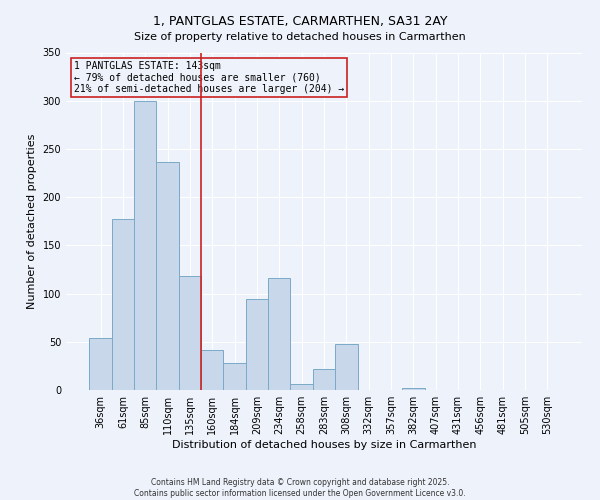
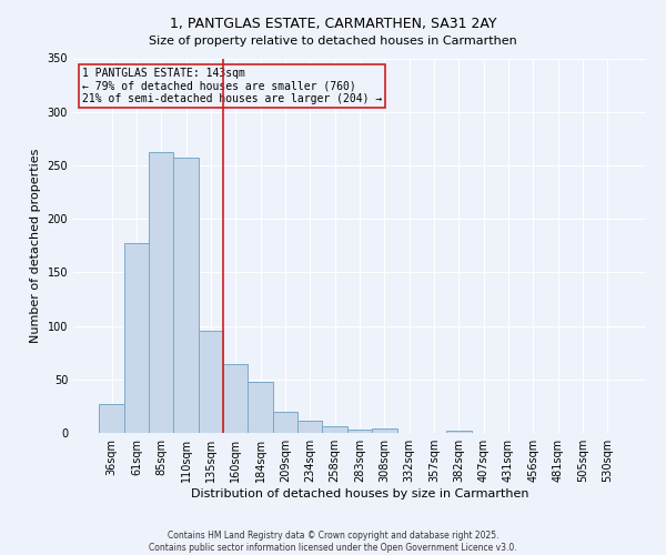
36sqm: 54 -> 27
85sqm: 300 -> 262
110sqm: 236 -> 257
135sqm: 118 -> 95
160sqm: 42 -> 64
184sqm: 28 -> 48
209sqm: 94 -> 20
234sqm: 116 -> 11
283sqm: 22 -> 3
308sqm: 48 -> 4
